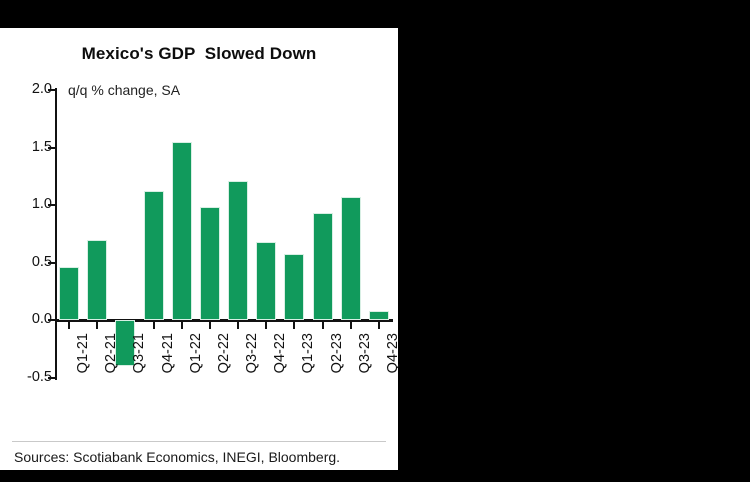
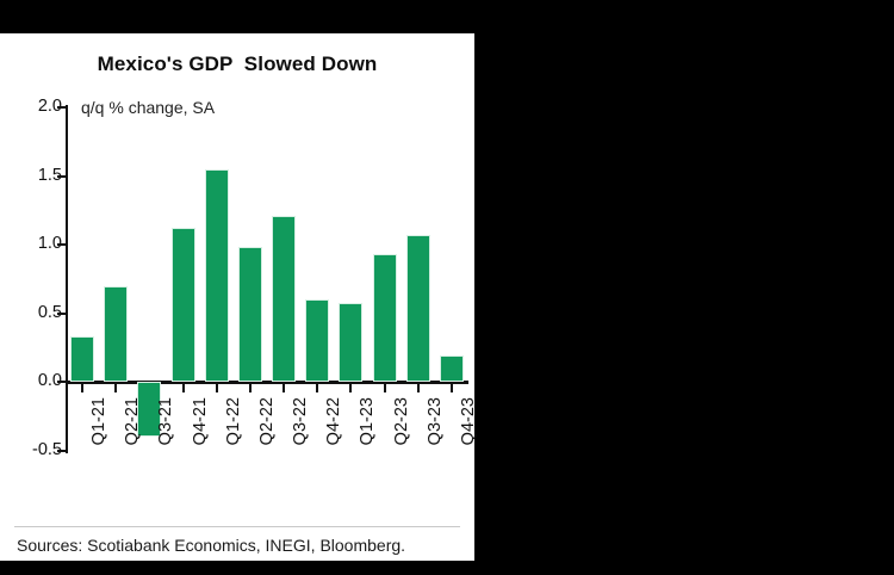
Q1-21: 0.46 -> 0.33
Q4-22: 0.68 -> 0.60
Q4-23: 0.08 -> 0.19
